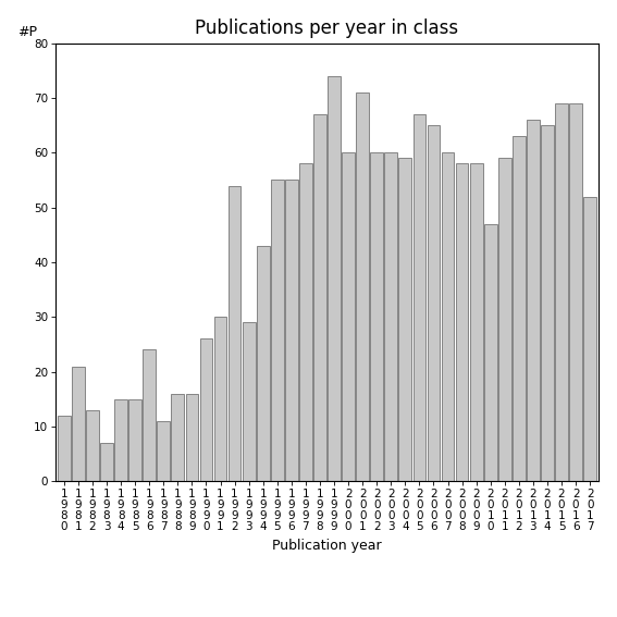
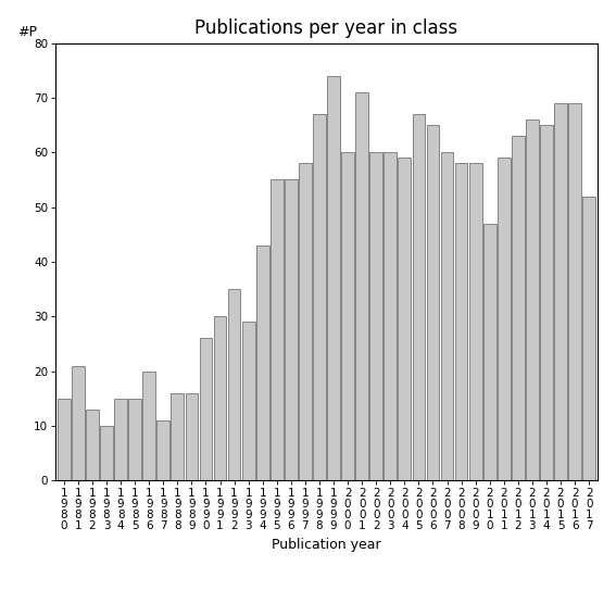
1 9 8 0: 12 -> 15
1 9 8 3: 7 -> 10
1 9 8 6: 24 -> 20
1 9 9 2: 54 -> 35
